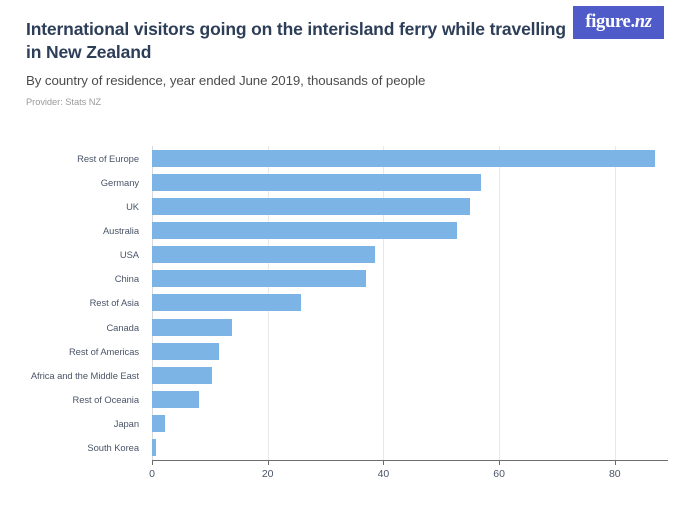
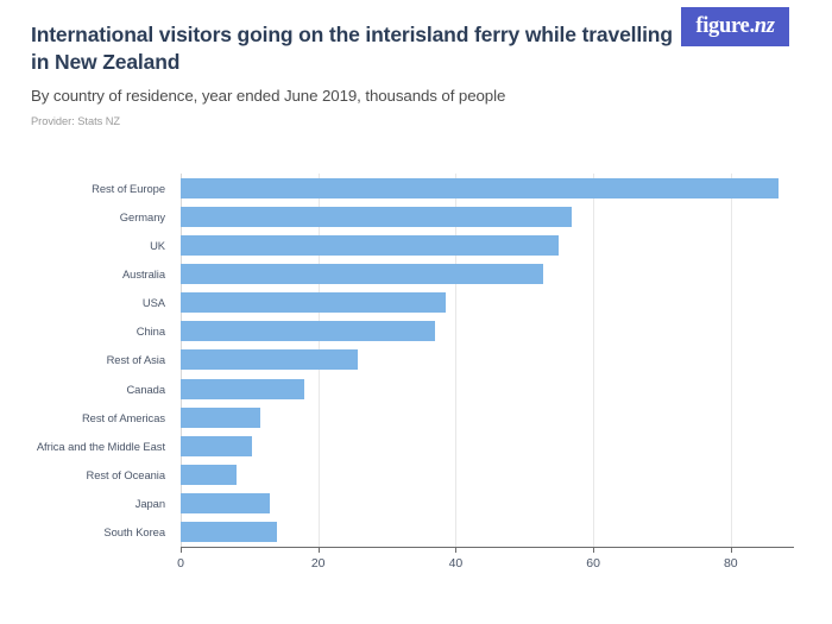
Canada: 14 -> 18
Japan: 2 -> 13
South Korea: 1 -> 14
